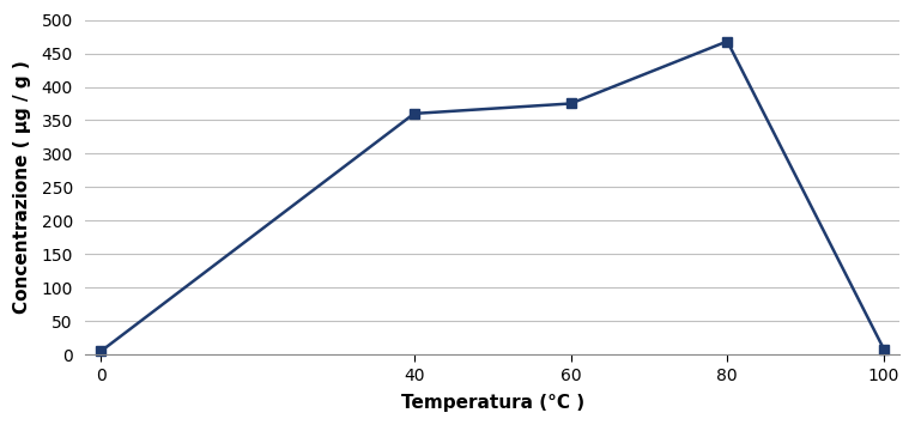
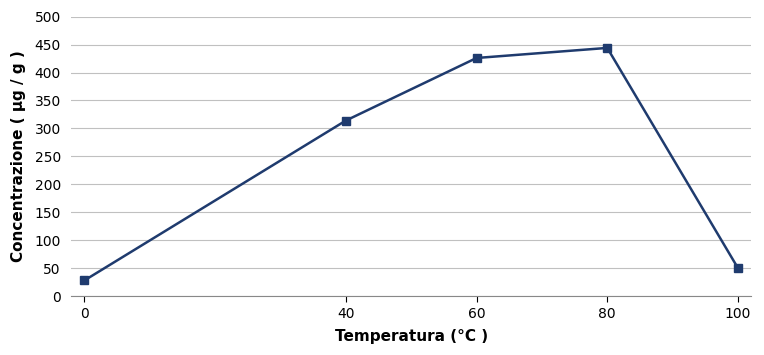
0: 5 -> 28
40: 360 -> 314
60: 375 -> 426
80: 468 -> 444
100: 8 -> 50
